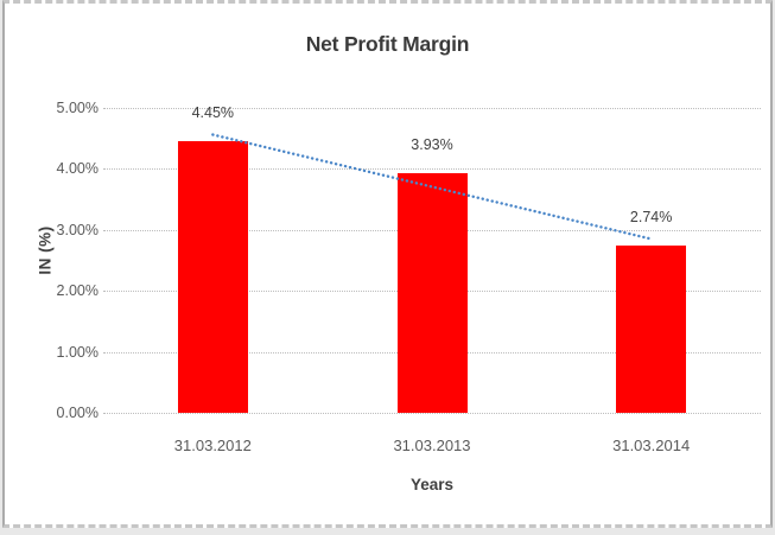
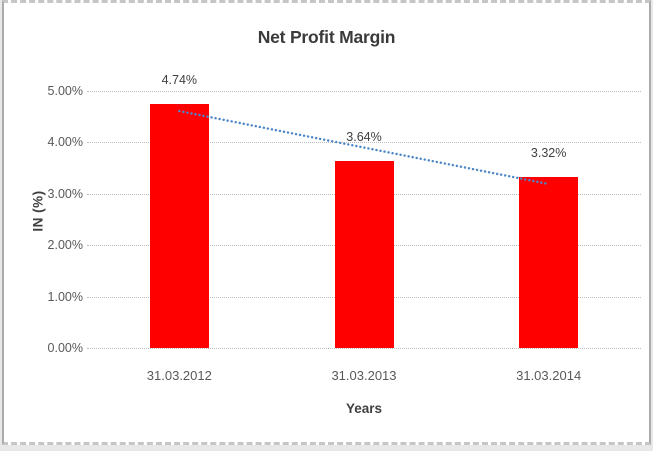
31.03.2012: 4.45% -> 4.74%
31.03.2013: 3.93% -> 3.64%
31.03.2014: 2.74% -> 3.32%
